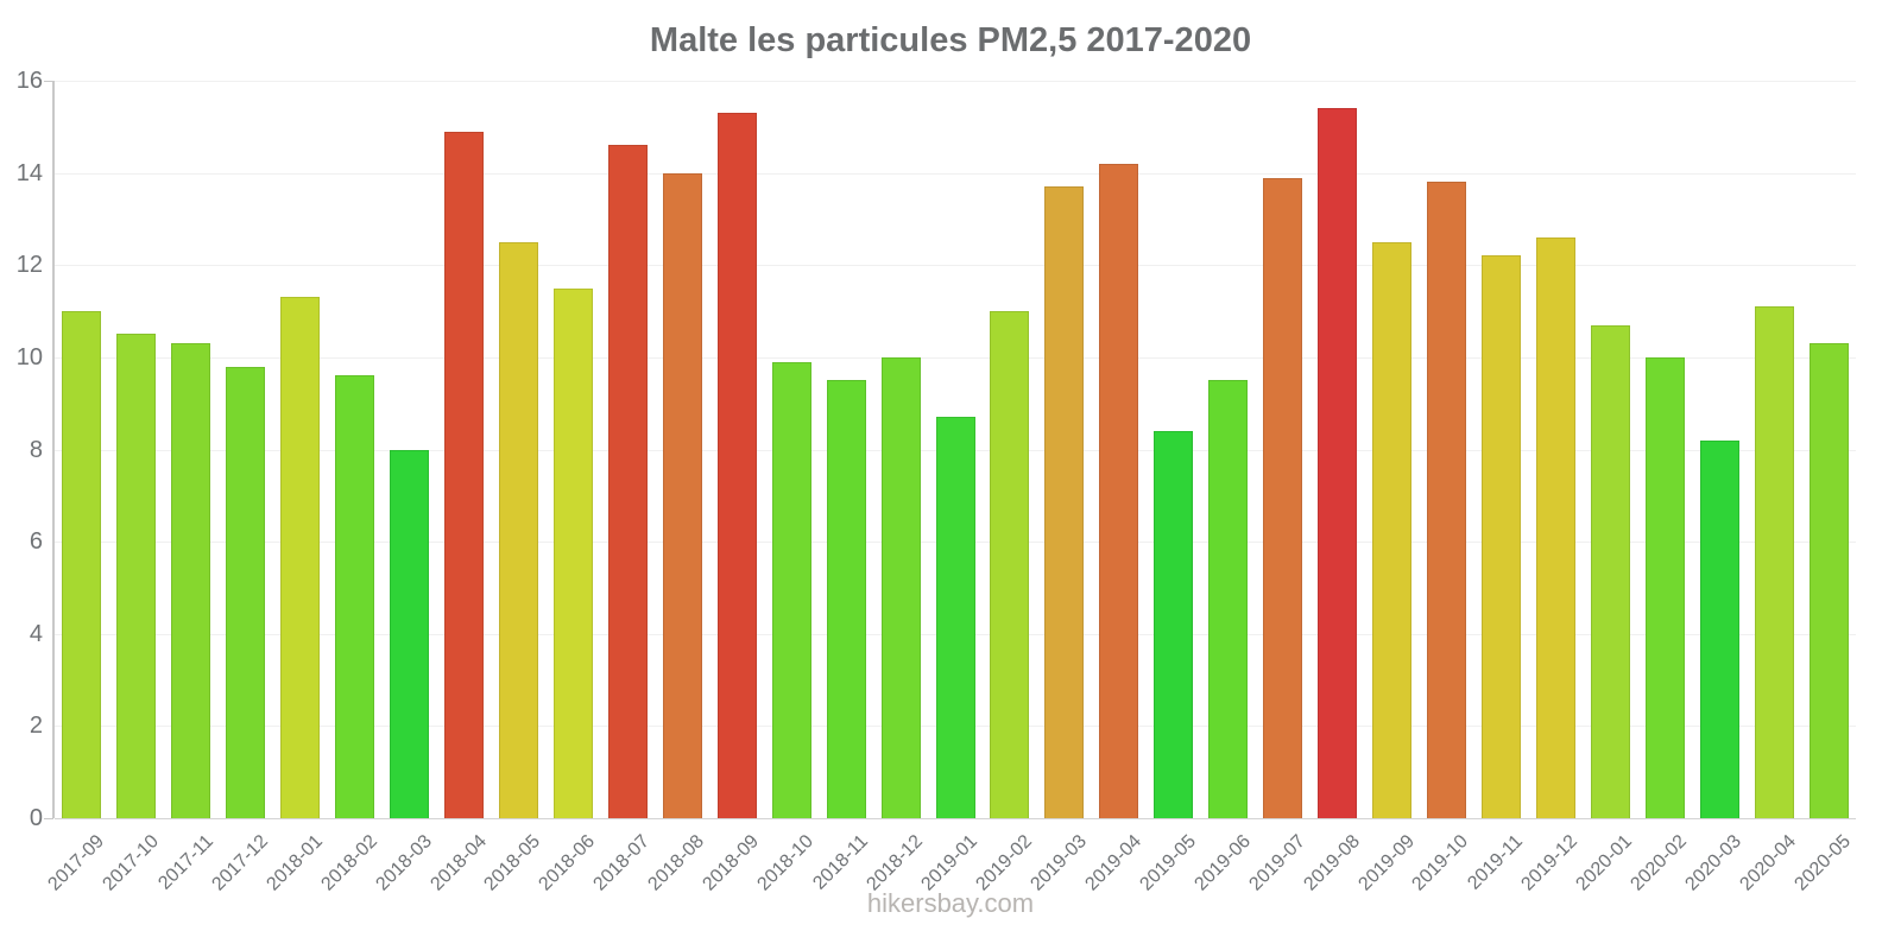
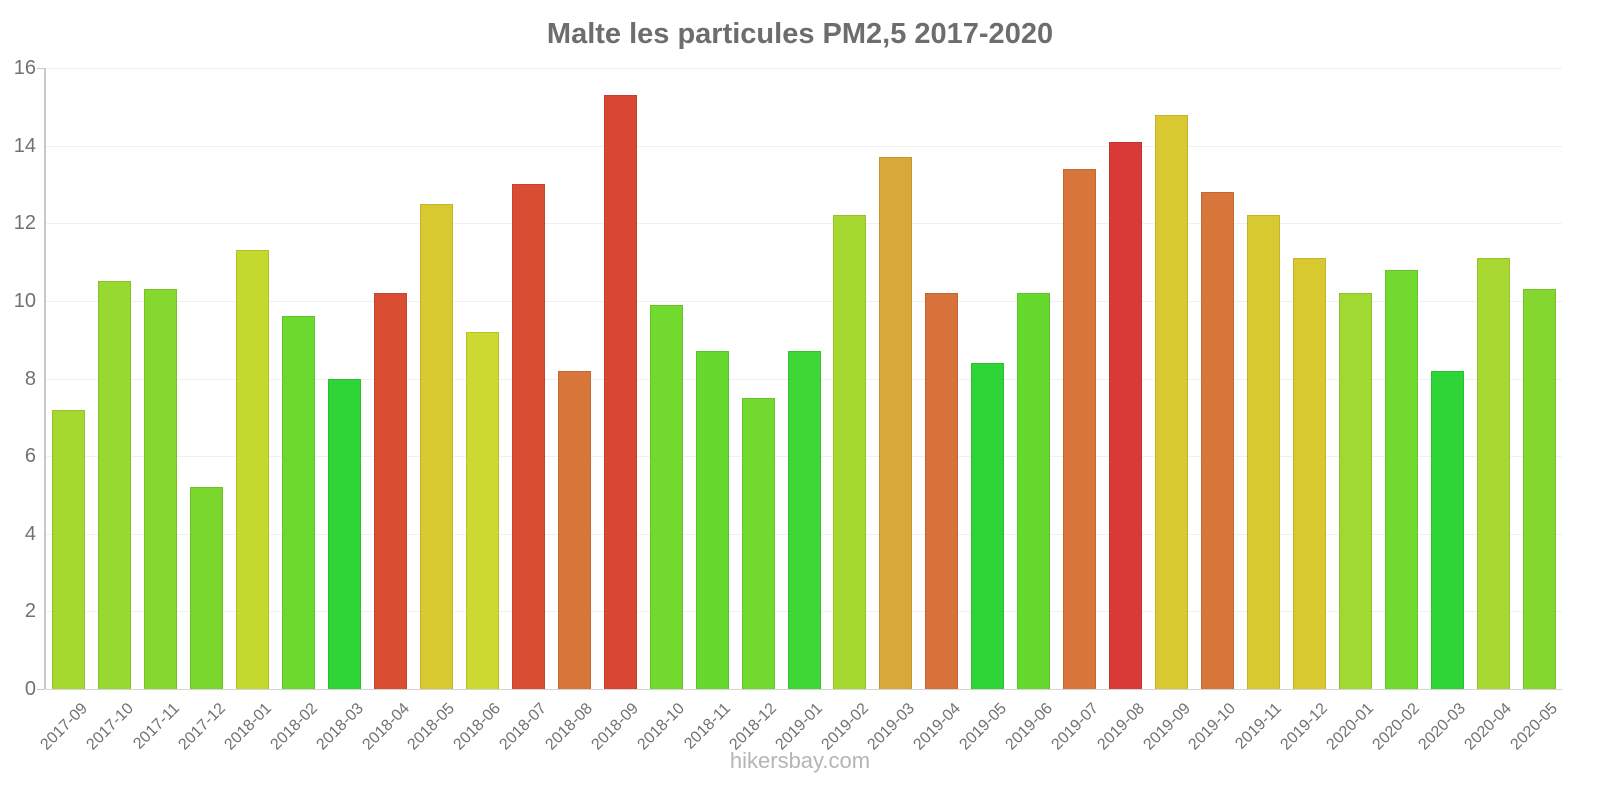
2017-09: 11.0 -> 7.2
2017-12: 9.8 -> 5.2
2018-04: 14.9 -> 10.2
2018-06: 11.5 -> 9.2
2018-07: 14.6 -> 13.0
2018-08: 14.0 -> 8.2
2018-11: 9.5 -> 8.7
2018-12: 10.0 -> 7.5
2019-02: 11.0 -> 12.2
2019-04: 14.2 -> 10.2
2019-06: 9.5 -> 10.2
2019-07: 13.9 -> 13.4
2019-08: 15.4 -> 14.1
2019-09: 12.5 -> 14.8
2019-10: 13.8 -> 12.8
2019-12: 12.6 -> 11.1
2020-01: 10.7 -> 10.2
2020-02: 10.0 -> 10.8
